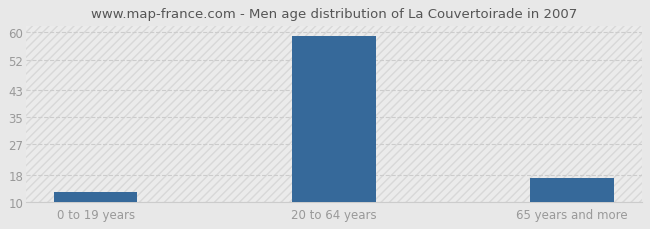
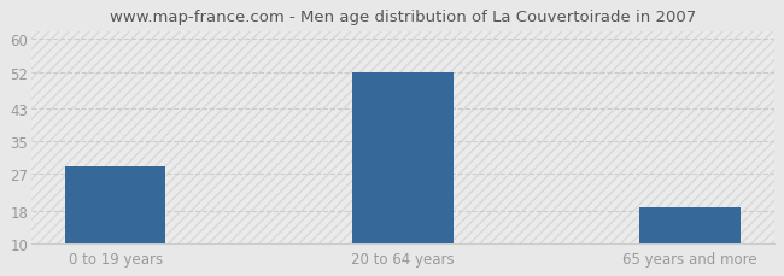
0 to 19 years: 13 -> 29
20 to 64 years: 59 -> 52
65 years and more: 17 -> 19
